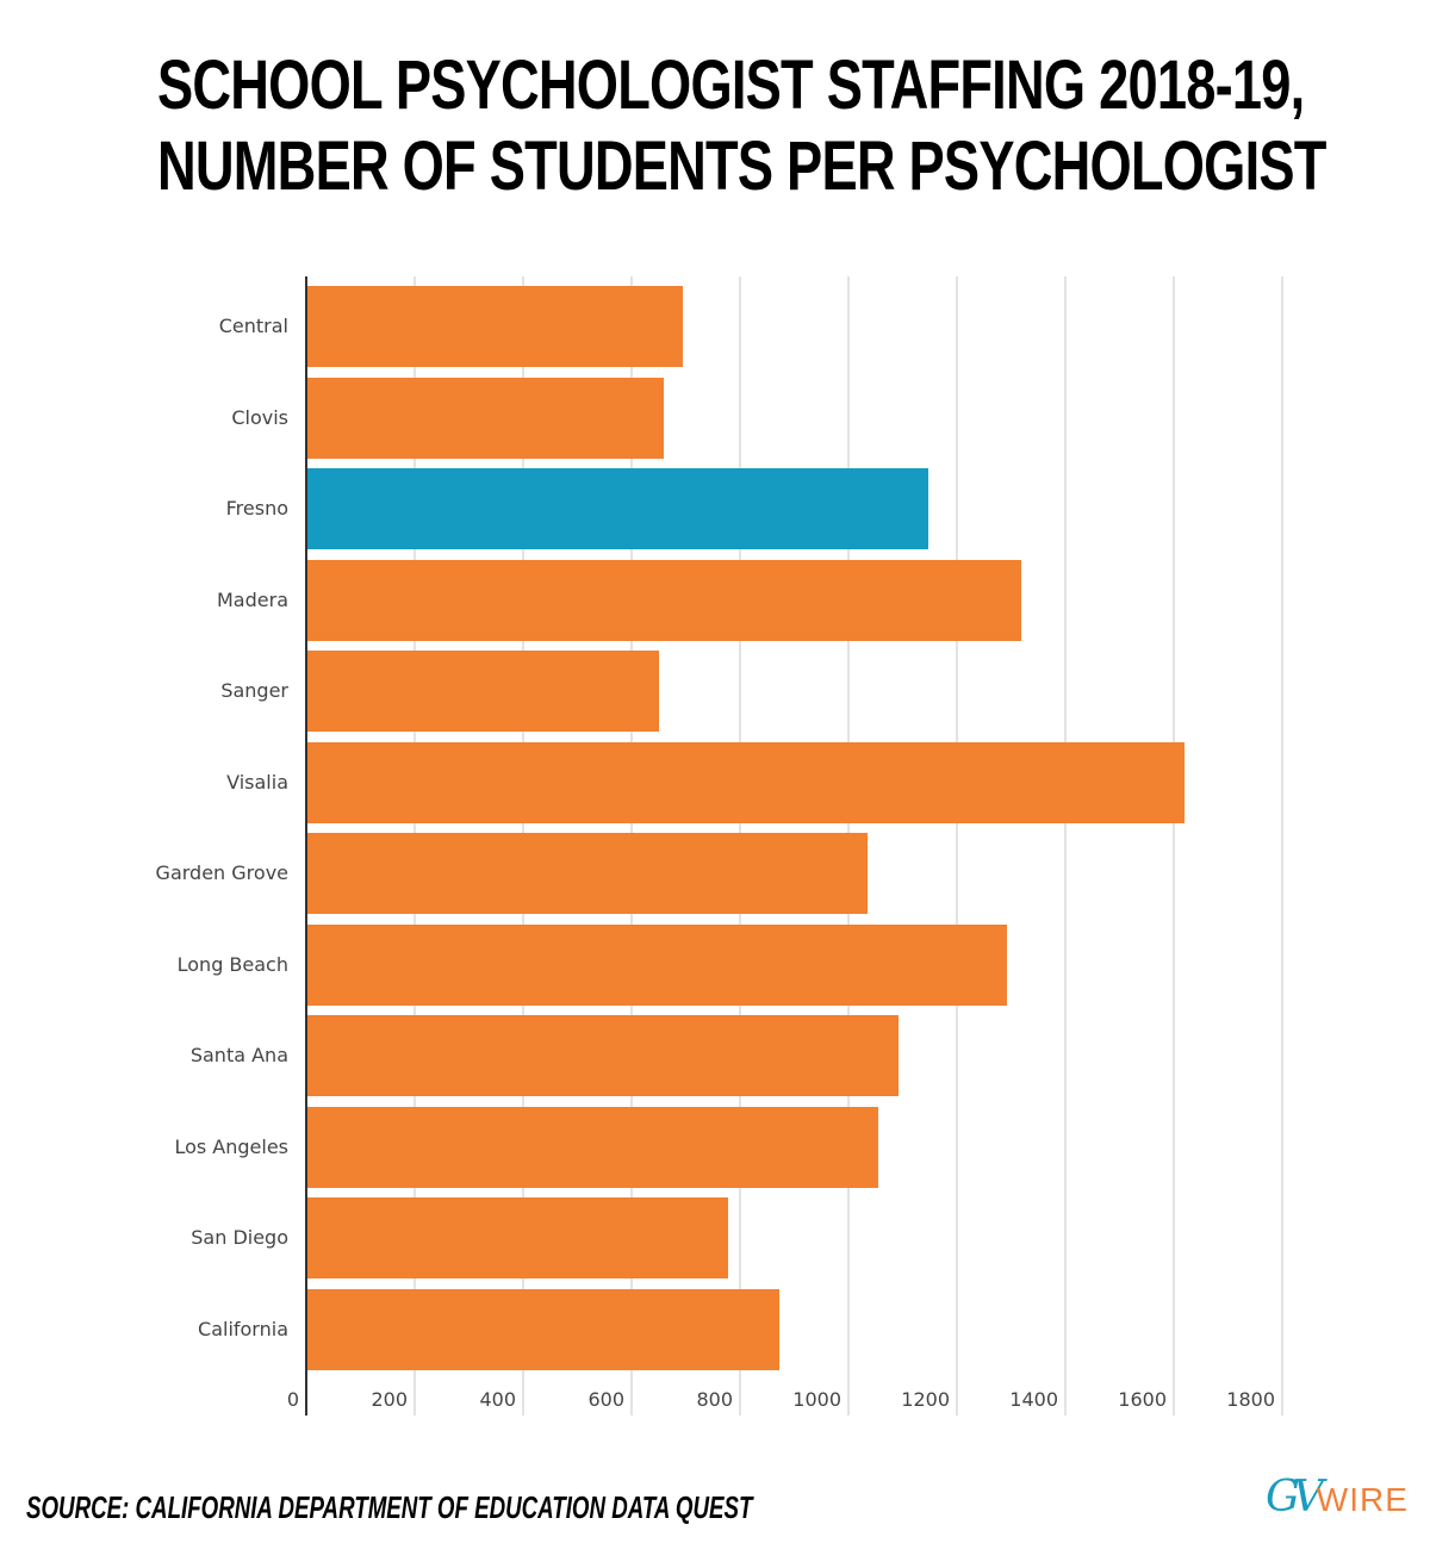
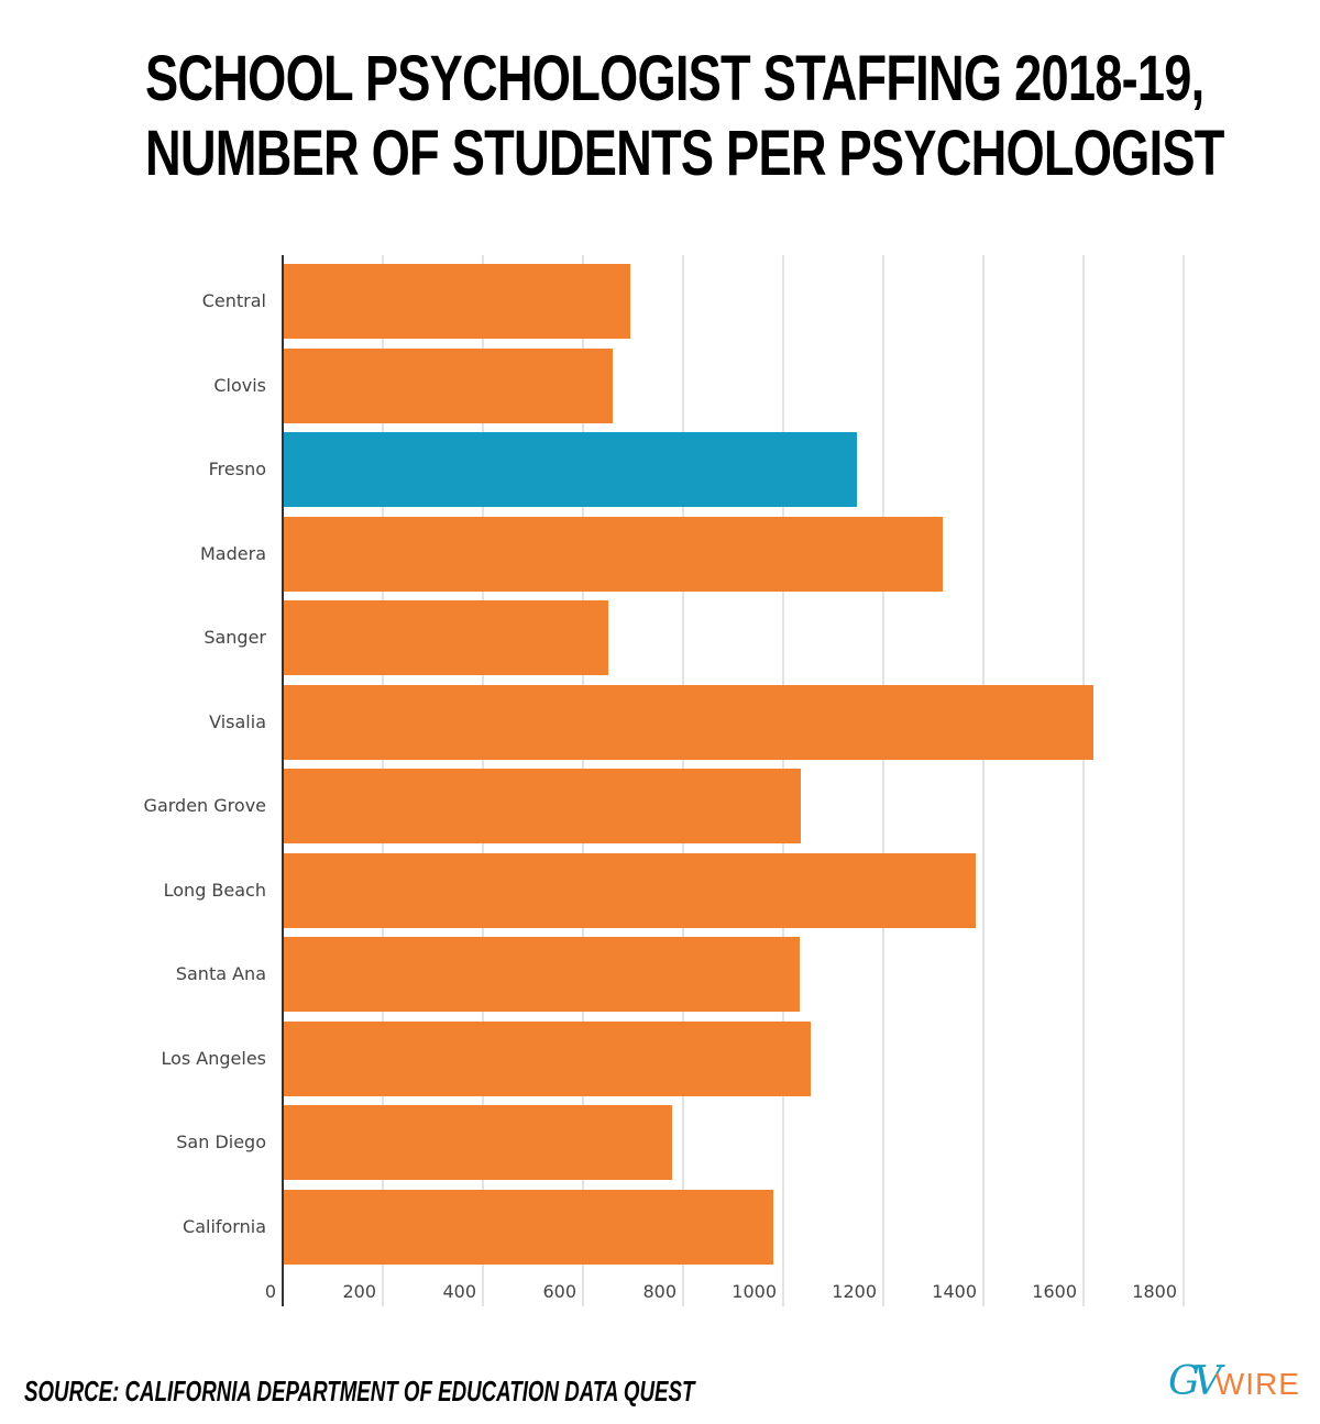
Long Beach: 1290 -> 1380
Santa Ana: 1090 -> 1030
California: 870 -> 980
